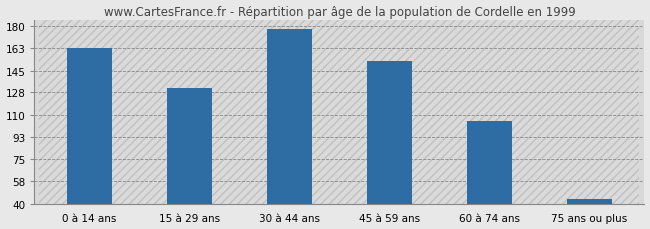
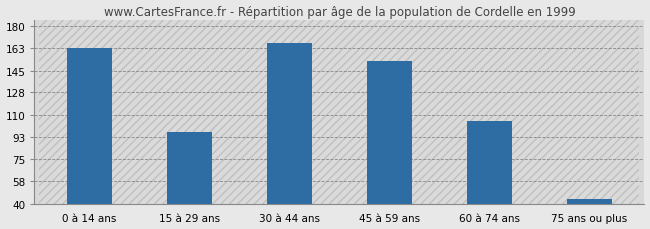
15 à 29 ans: 131 -> 97
30 à 44 ans: 178 -> 167
